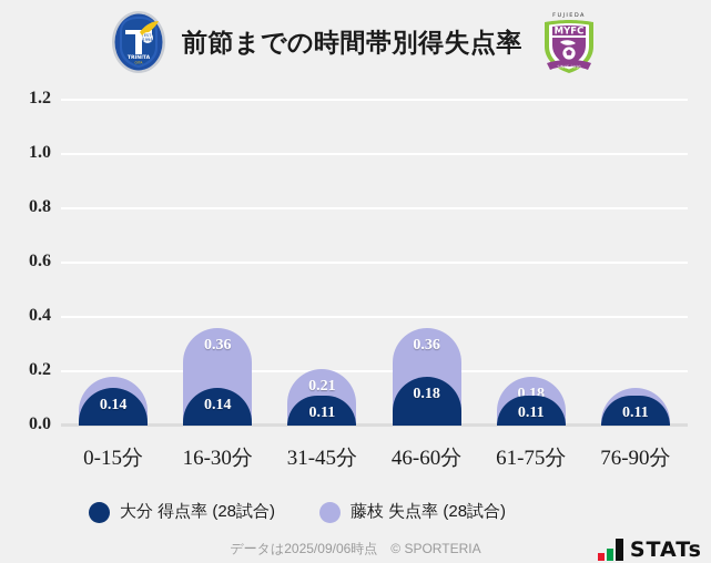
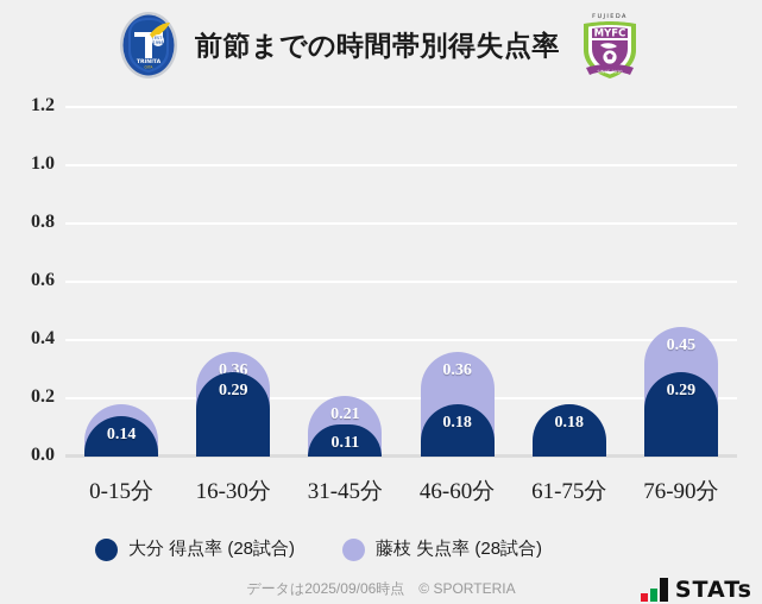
大分 得点率 (28試合)/16-30分: 0.14 -> 0.29
大分 得点率 (28試合)/61-75分: 0.11 -> 0.18
藤枝 失点率 (28試合)/76-90分: 0.14 -> 0.45
大分 得点率 (28試合)/76-90分: 0.11 -> 0.29
